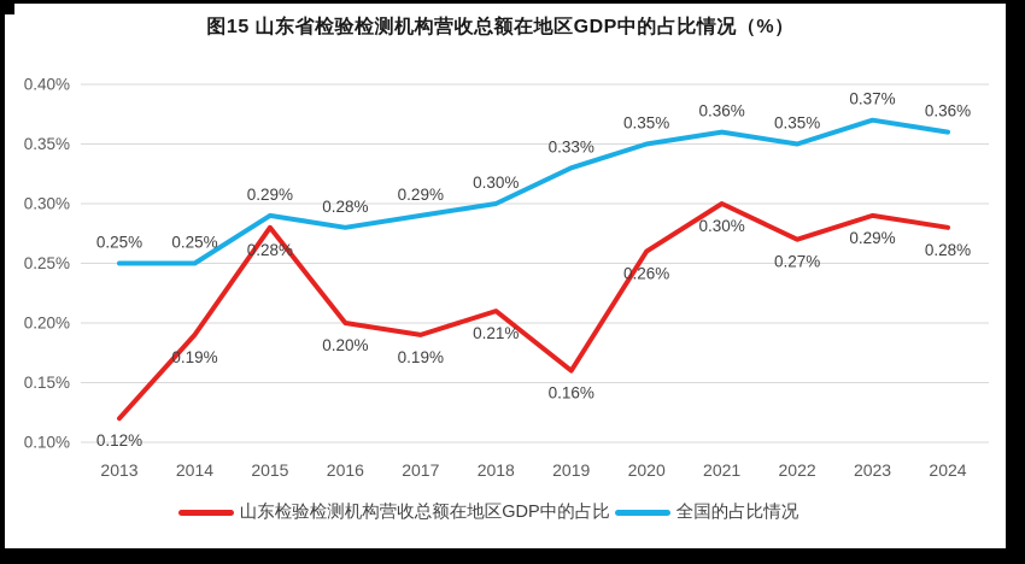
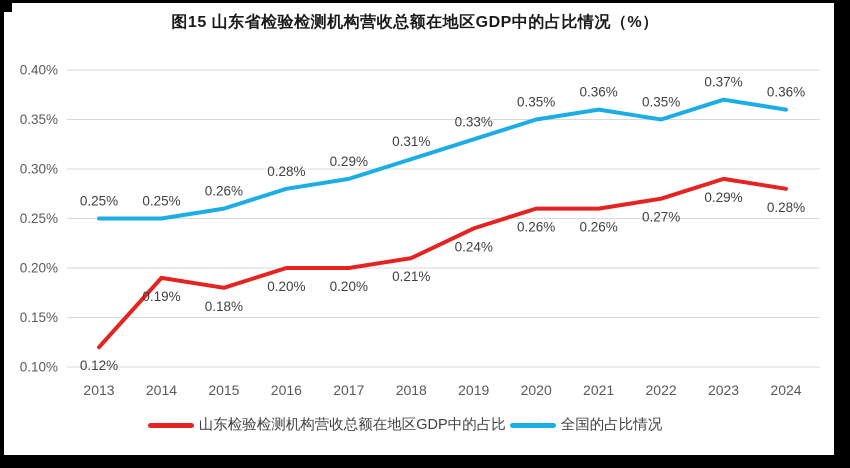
山东检验检测机构营收总额在地区GDP中的占比/2015: 0.28% -> 0.18%
全国的占比情况/2015: 0.29% -> 0.26%
山东检验检测机构营收总额在地区GDP中的占比/2017: 0.19% -> 0.20%
全国的占比情况/2018: 0.30% -> 0.31%
山东检验检测机构营收总额在地区GDP中的占比/2019: 0.16% -> 0.24%
山东检验检测机构营收总额在地区GDP中的占比/2021: 0.30% -> 0.26%
